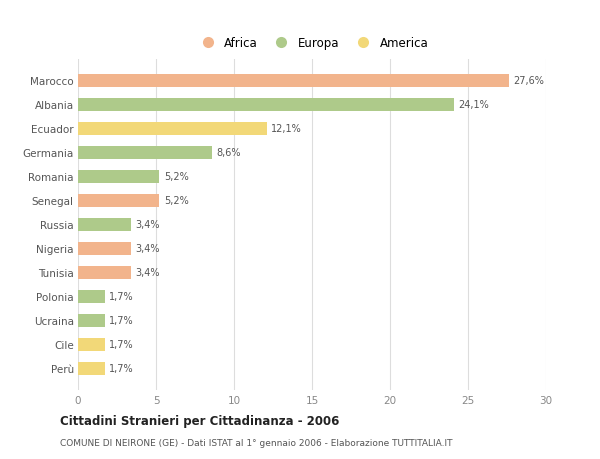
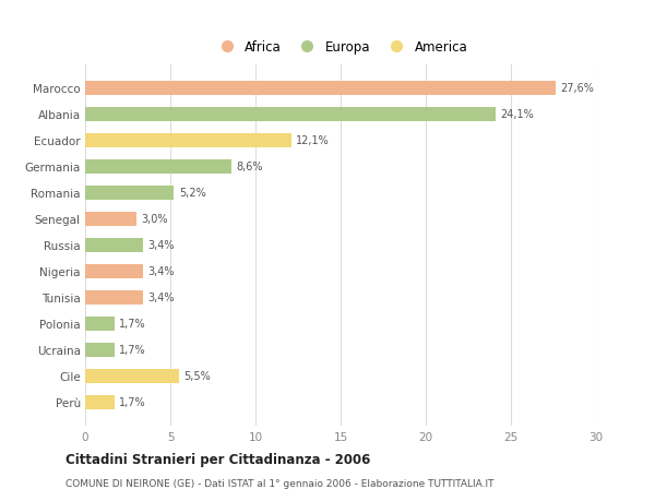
Senegal: 5,2% -> 3,0%
Cile: 1,7% -> 5,5%
